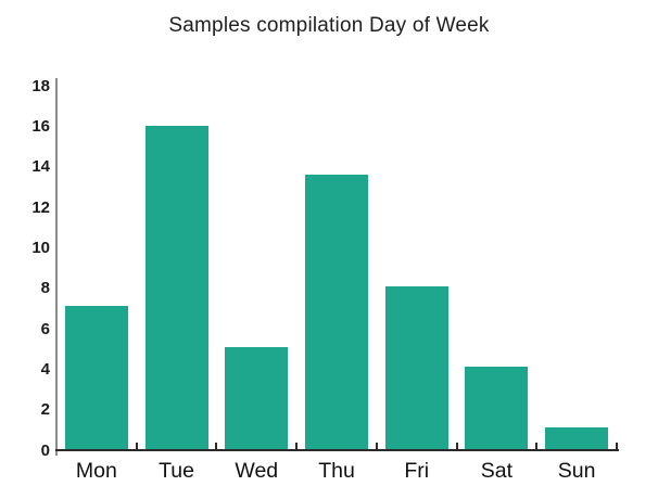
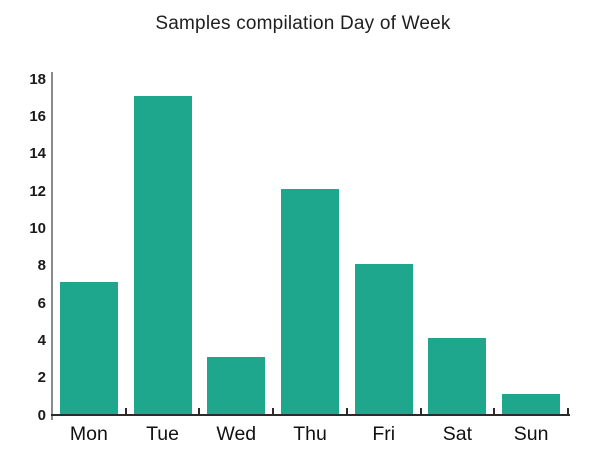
Tue: 16.0 -> 17.1
Wed: 5.1 -> 3.1
Thu: 13.6 -> 12.1
